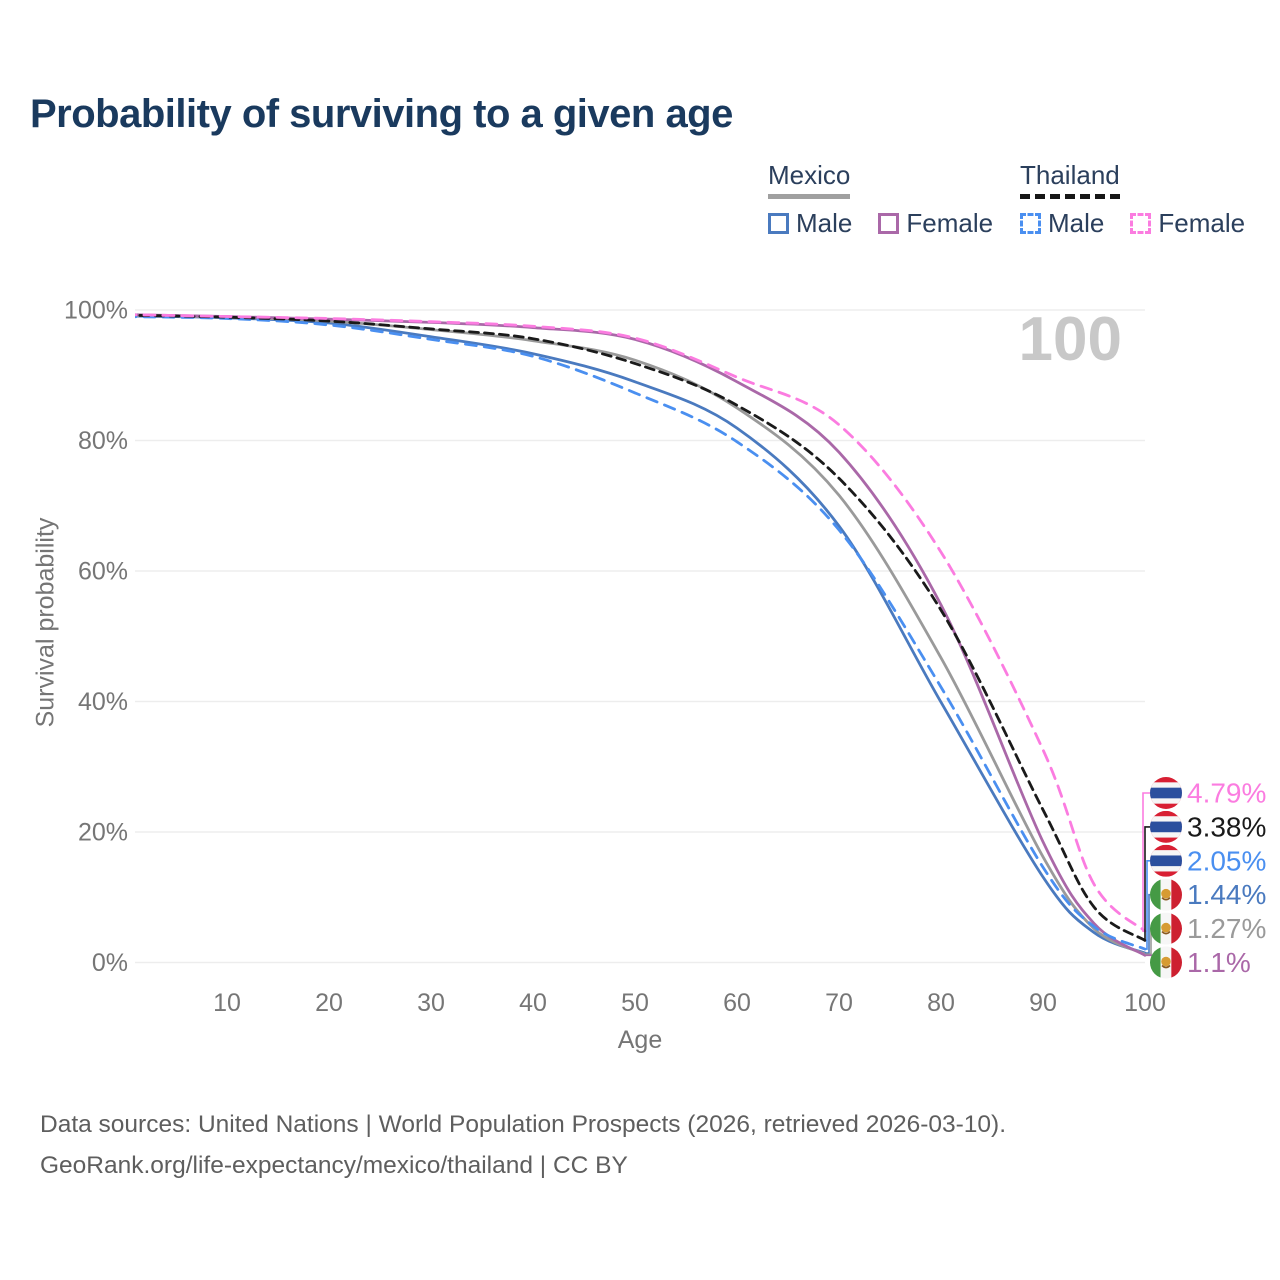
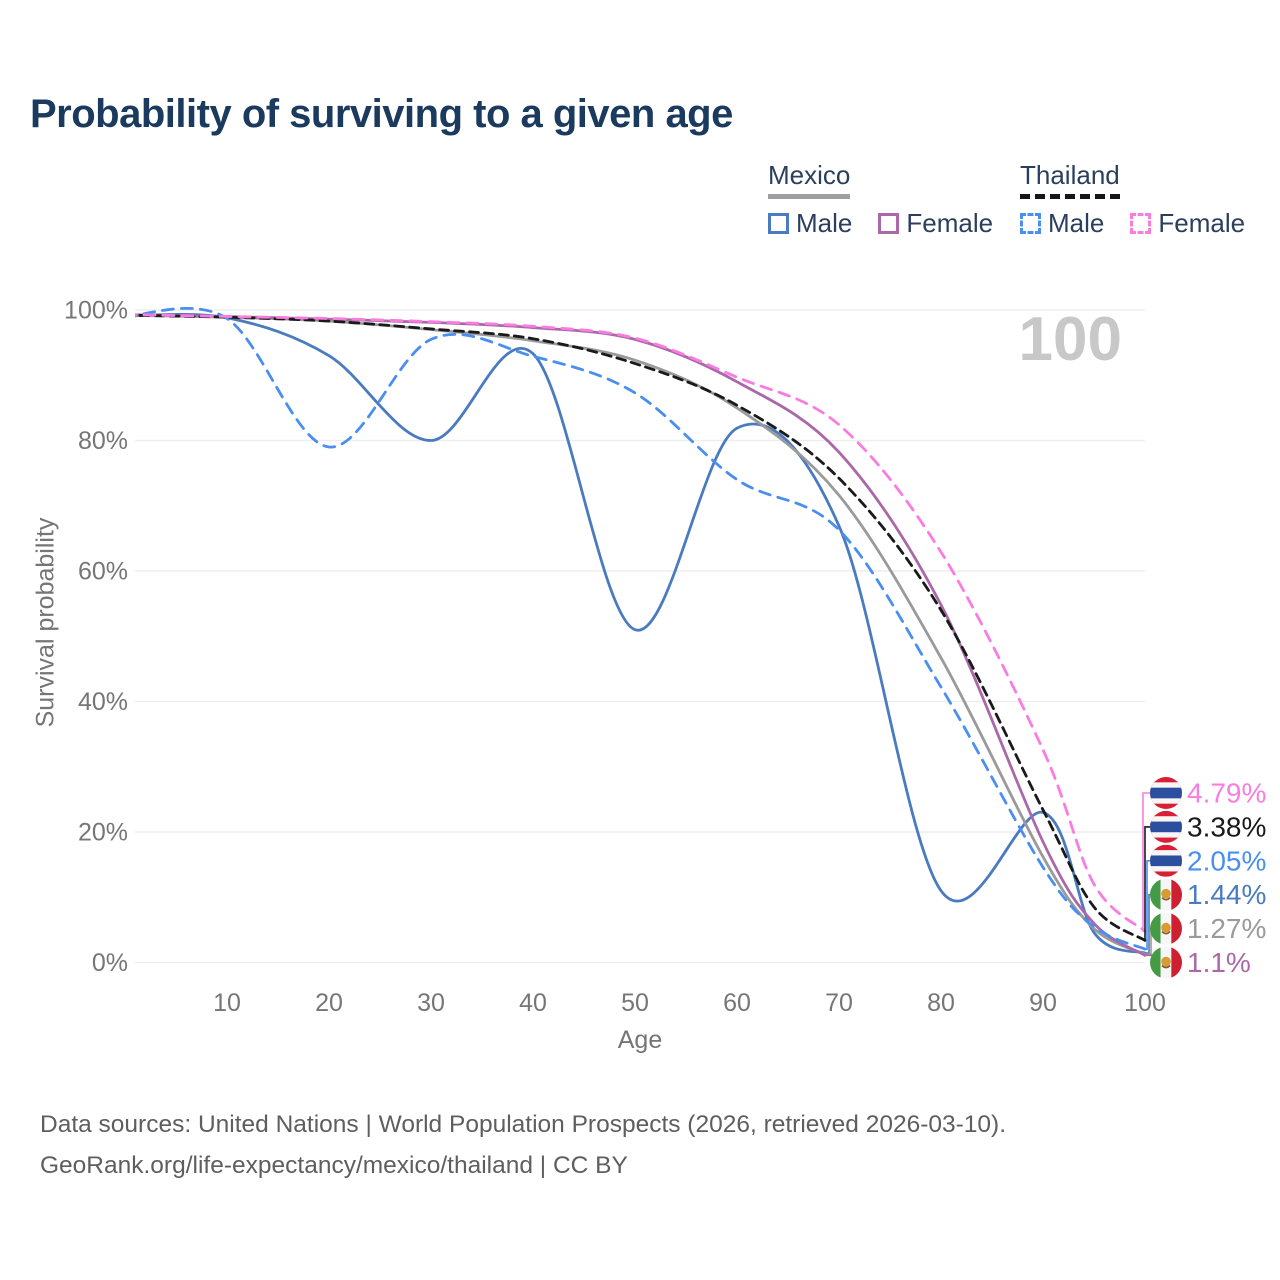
Thailand Male/20: 98% -> 79%
Mexico Male/20: 98% -> 93%
Mexico Male/30: 96% -> 80%
Mexico Male/50: 89% -> 51%
Thailand Male/60: 80% -> 74%
Mexico Male/80: 40% -> 11%
Mexico Male/90: 13% -> 23%
